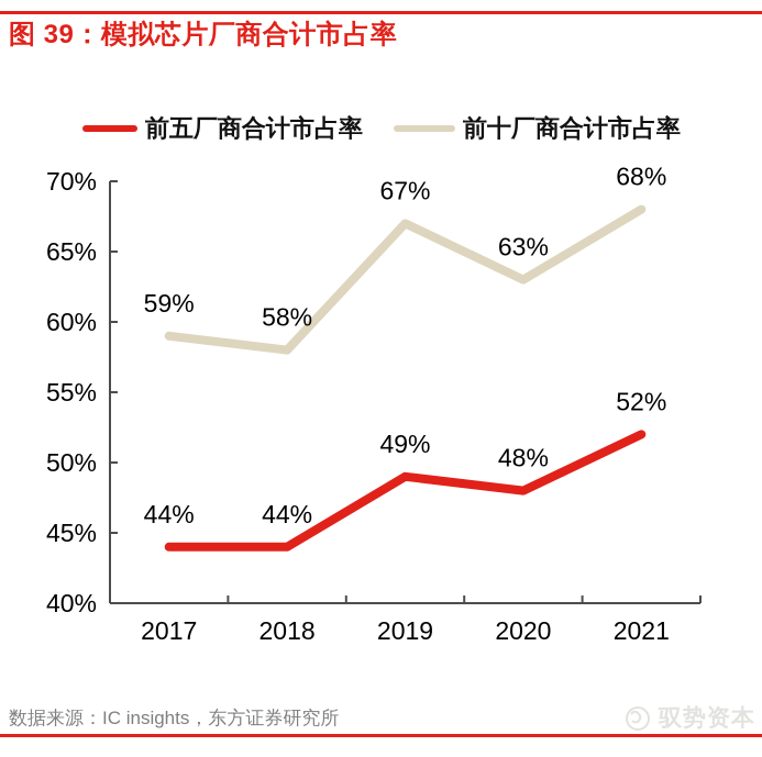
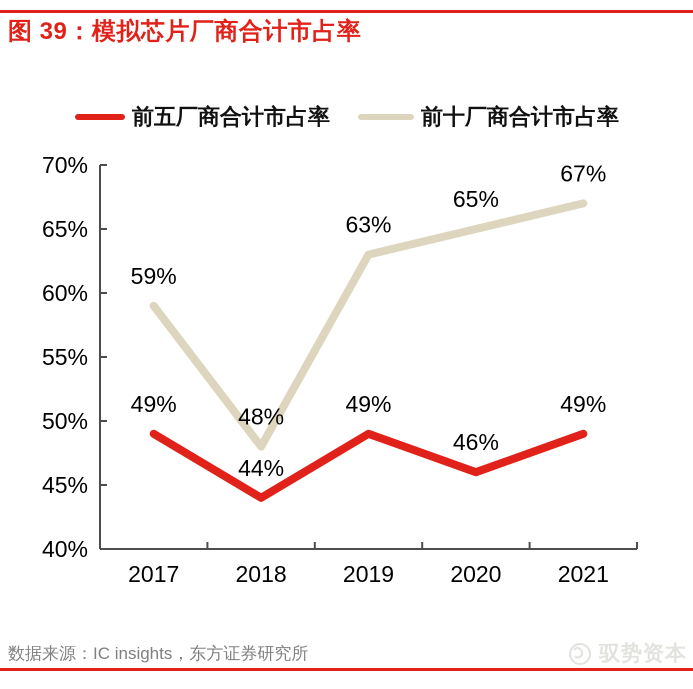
前五厂商合计市占率/2017: 44% -> 49%
前十厂商合计市占率/2018: 58% -> 48%
前十厂商合计市占率/2019: 67% -> 63%
前五厂商合计市占率/2020: 48% -> 46%
前十厂商合计市占率/2020: 63% -> 65%
前五厂商合计市占率/2021: 52% -> 49%
前十厂商合计市占率/2021: 68% -> 67%
